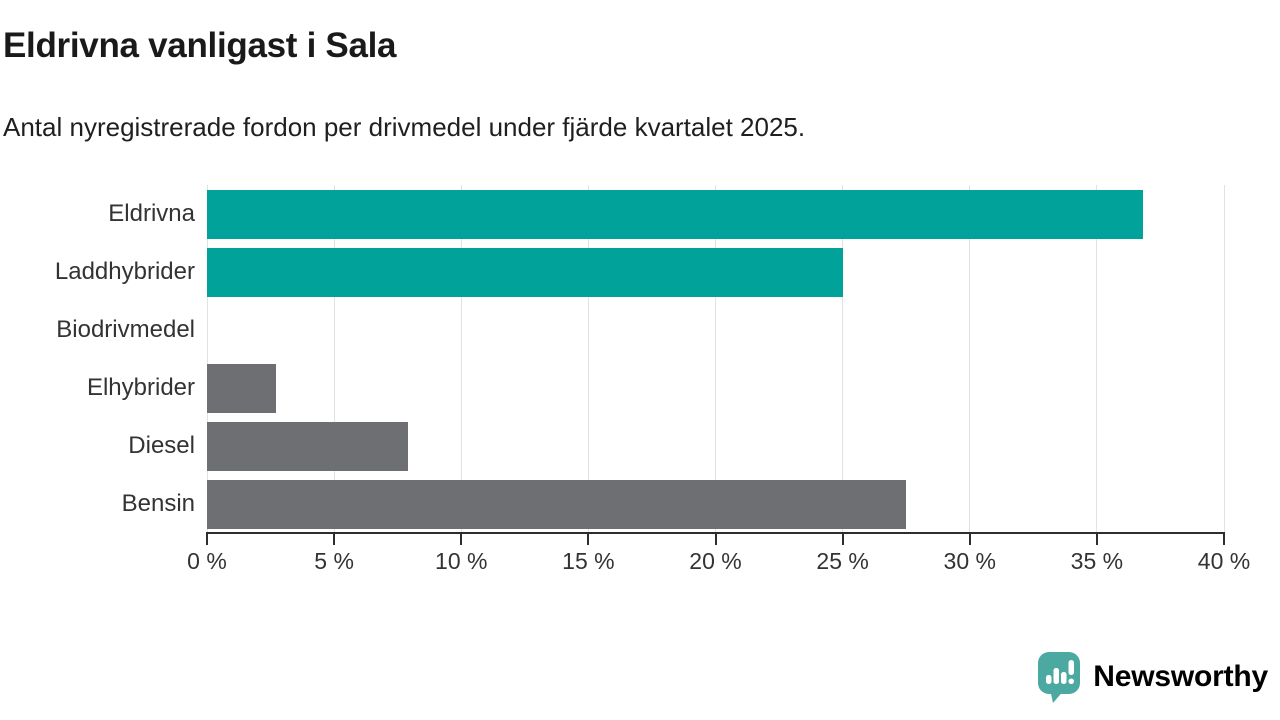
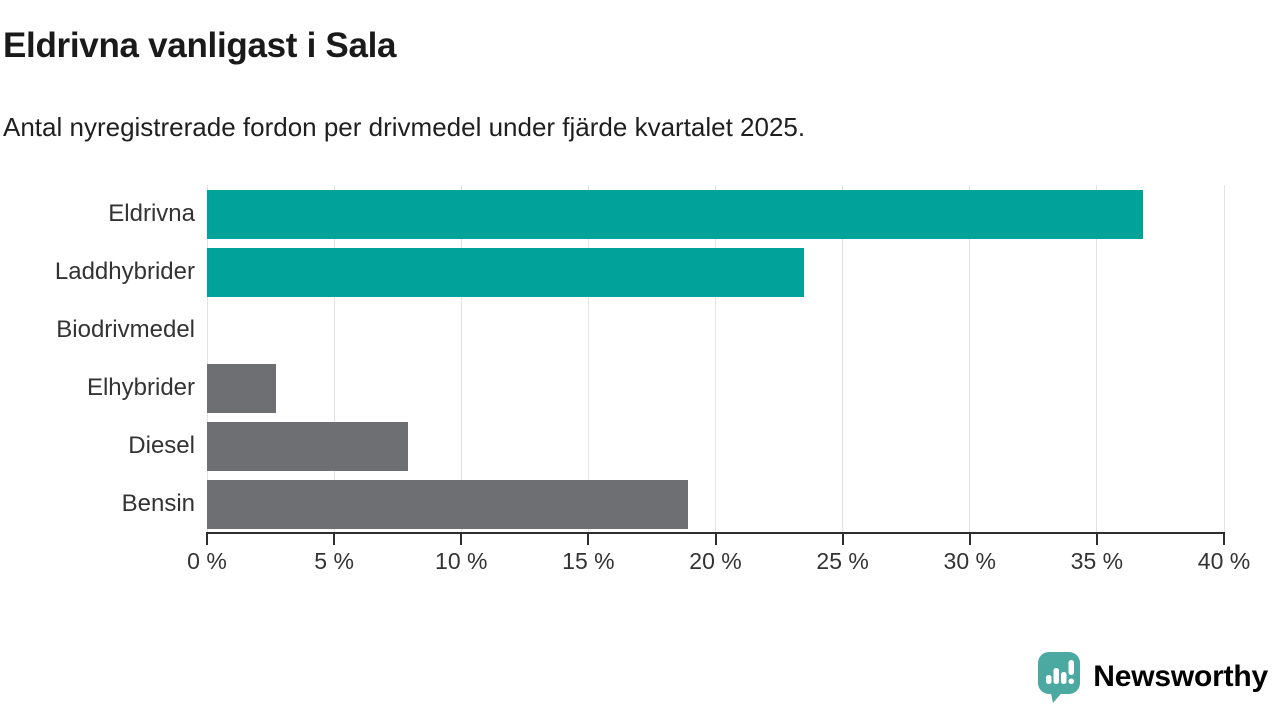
Laddhybrider: 25.0% -> 23.5%
Bensin: 27.5% -> 18.9%
